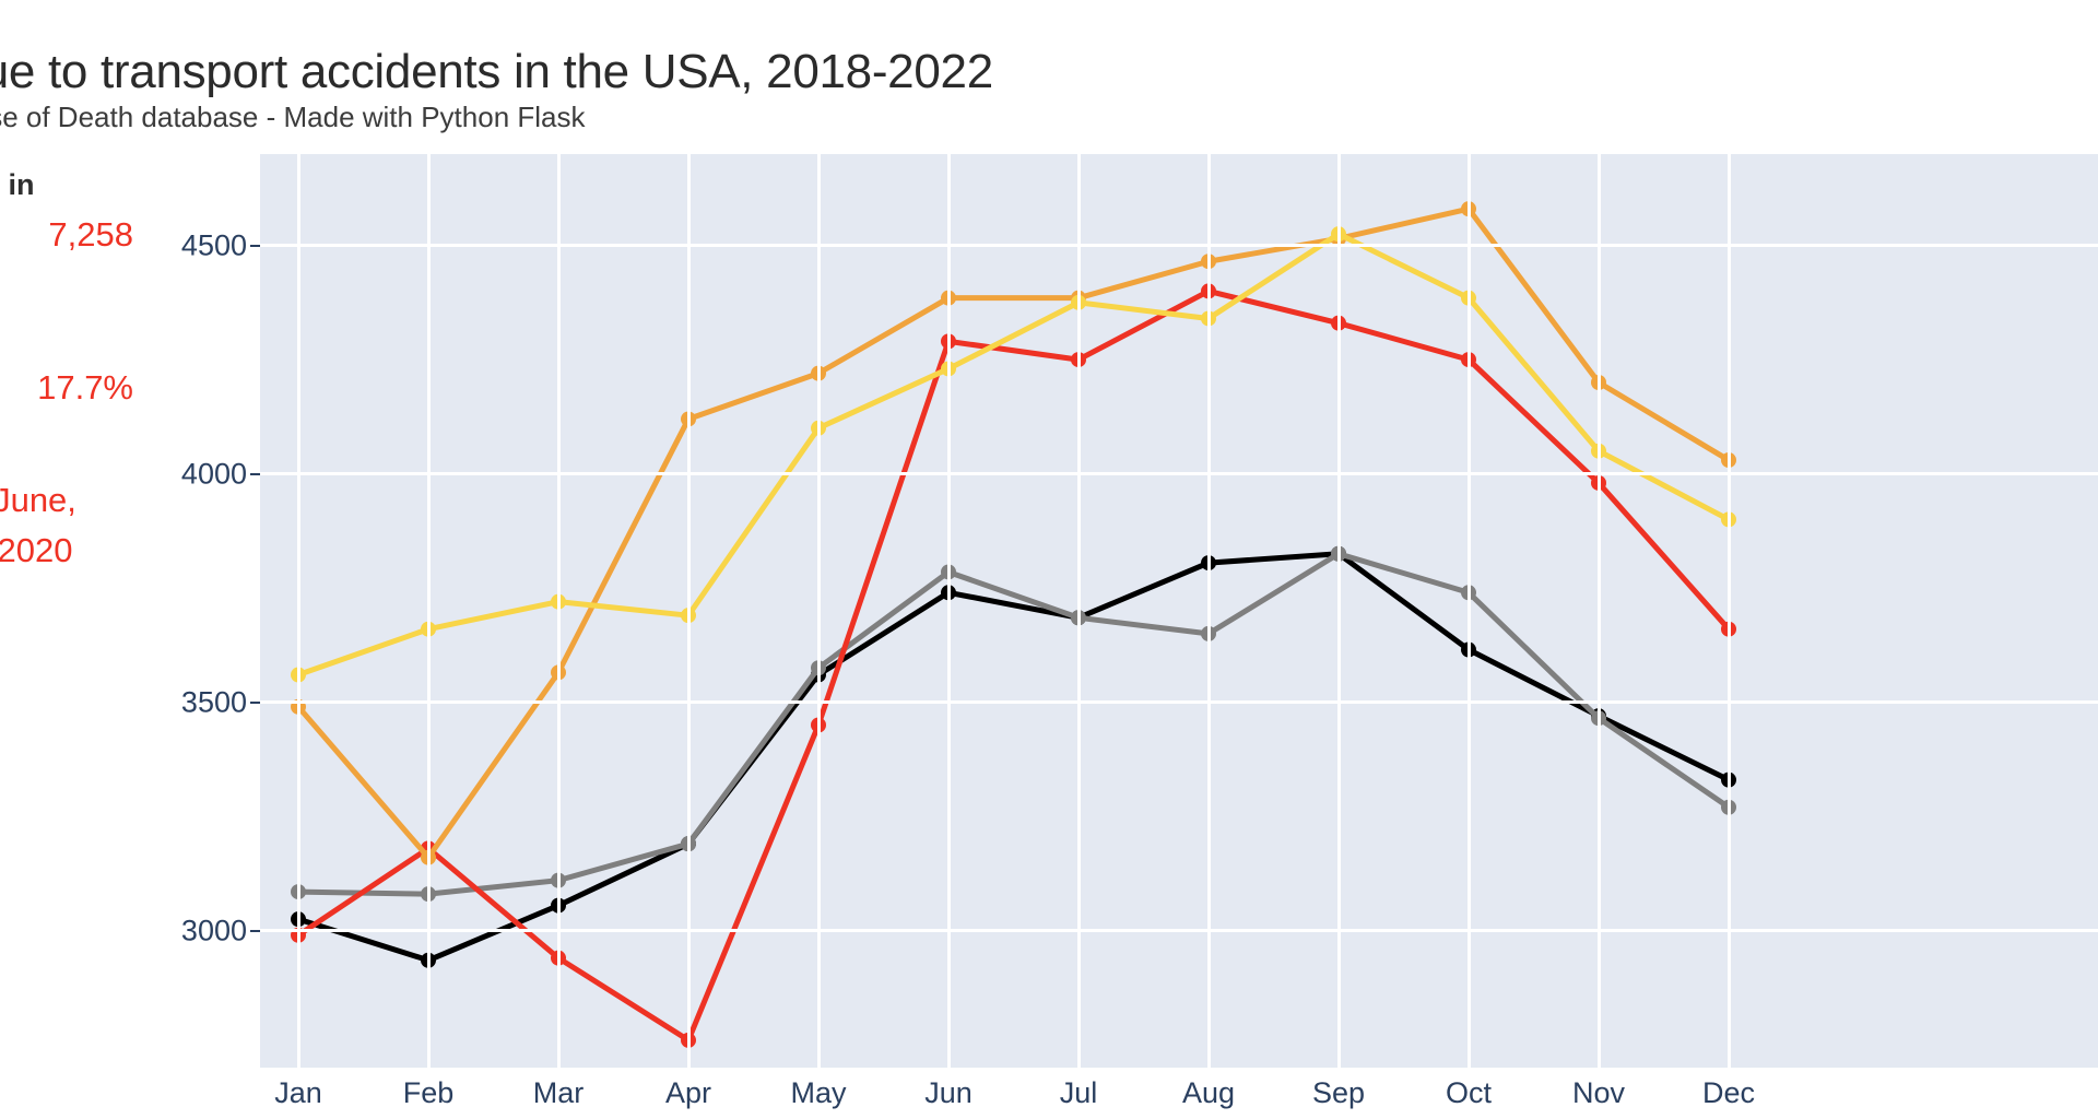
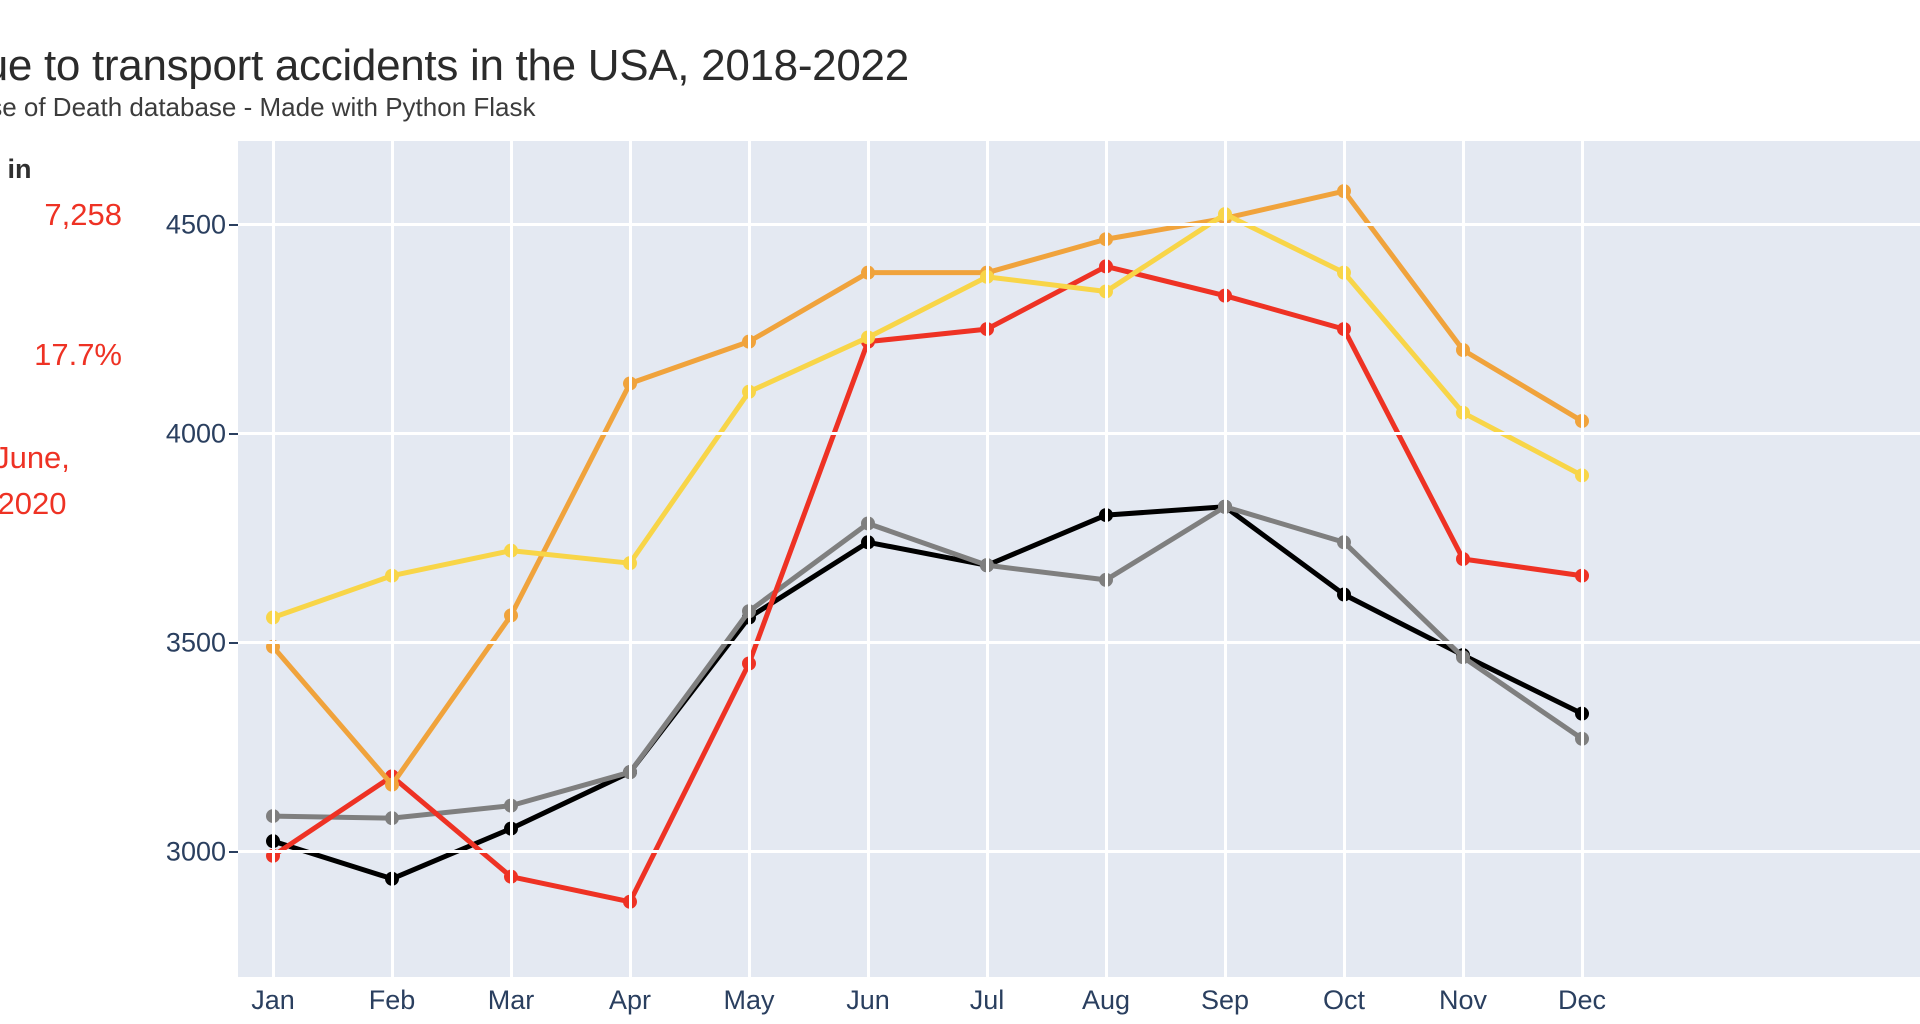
2020/Apr: 2760 -> 2880
2020/Jun: 4290 -> 4220
2020/Nov: 3980 -> 3700
